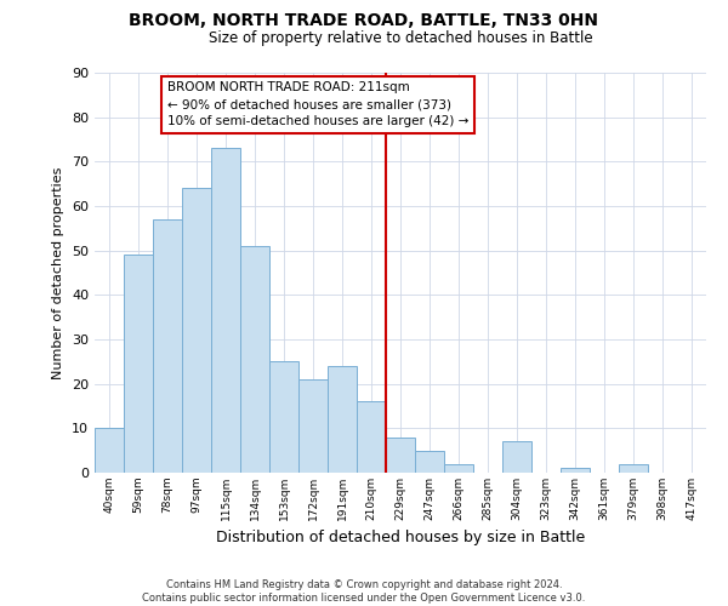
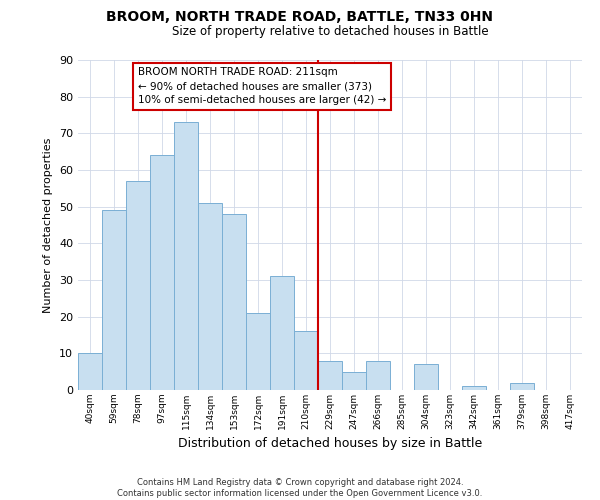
153sqm: 25 -> 48
191sqm: 24 -> 31
266sqm: 2 -> 8
